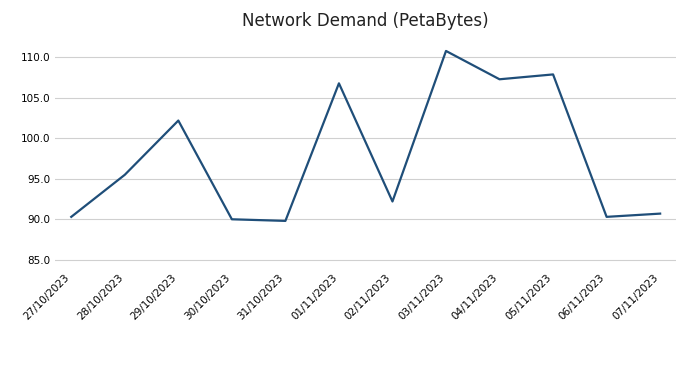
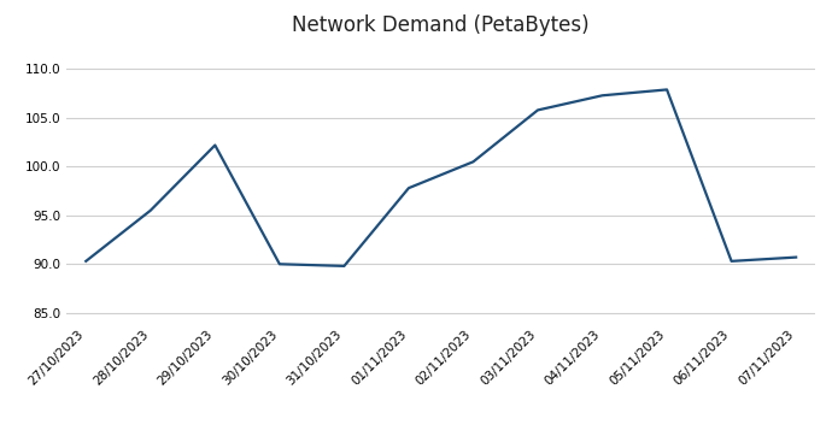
01/11/2023: 106.8 -> 97.8
02/11/2023: 92.2 -> 100.5
03/11/2023: 110.8 -> 105.8
